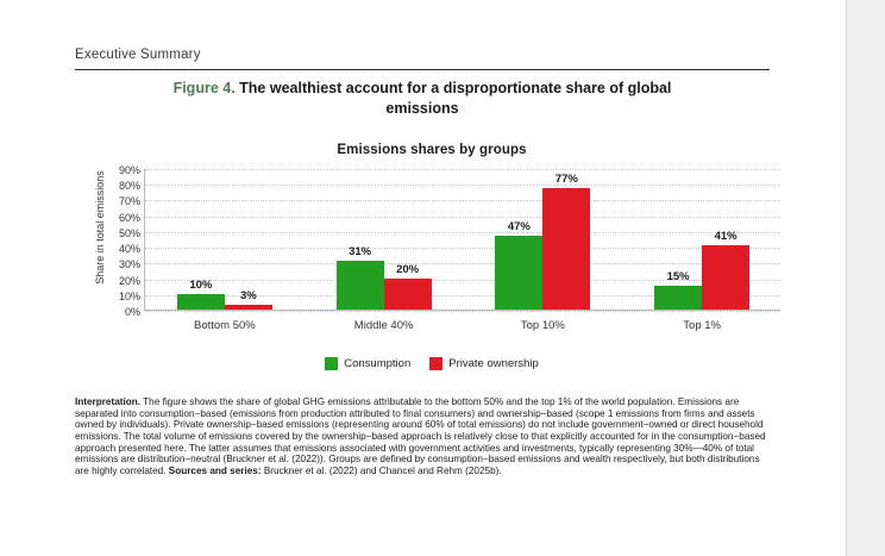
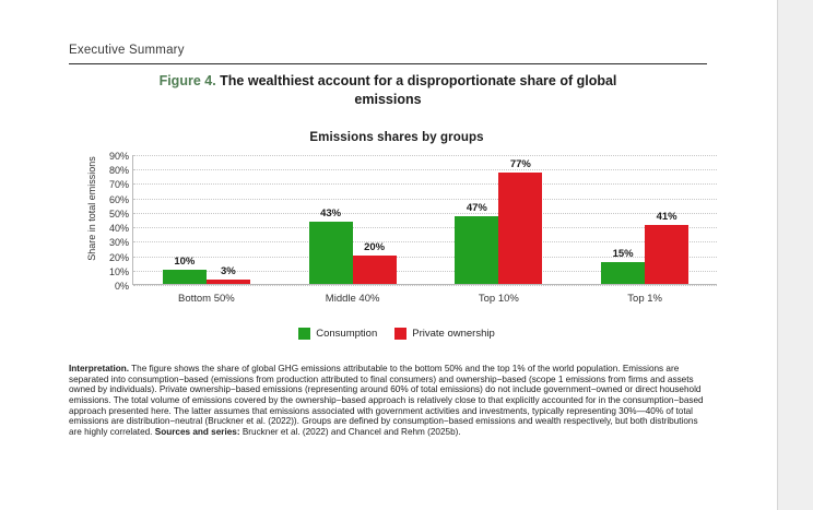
Consumption/Middle 40%: 31% -> 43%
